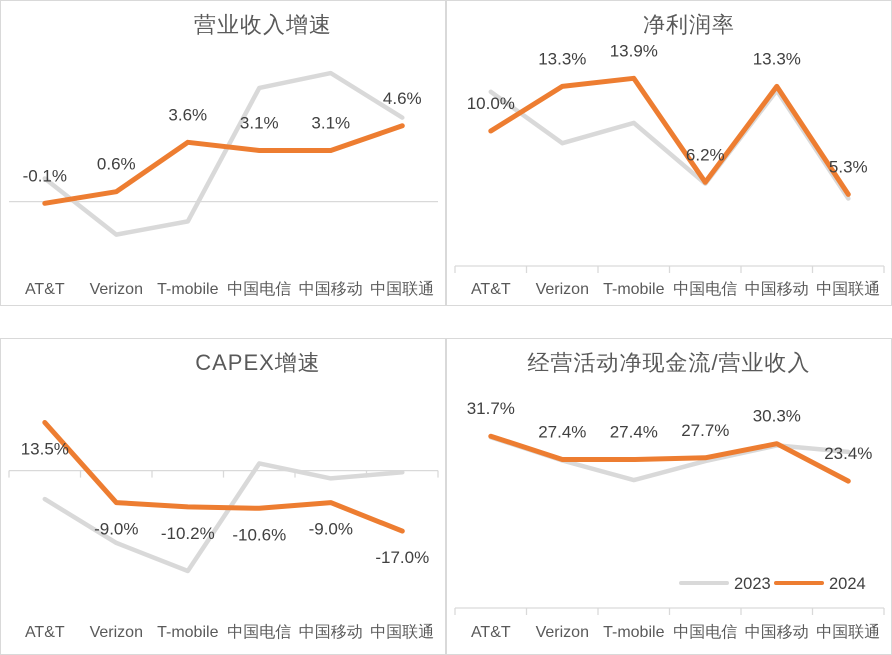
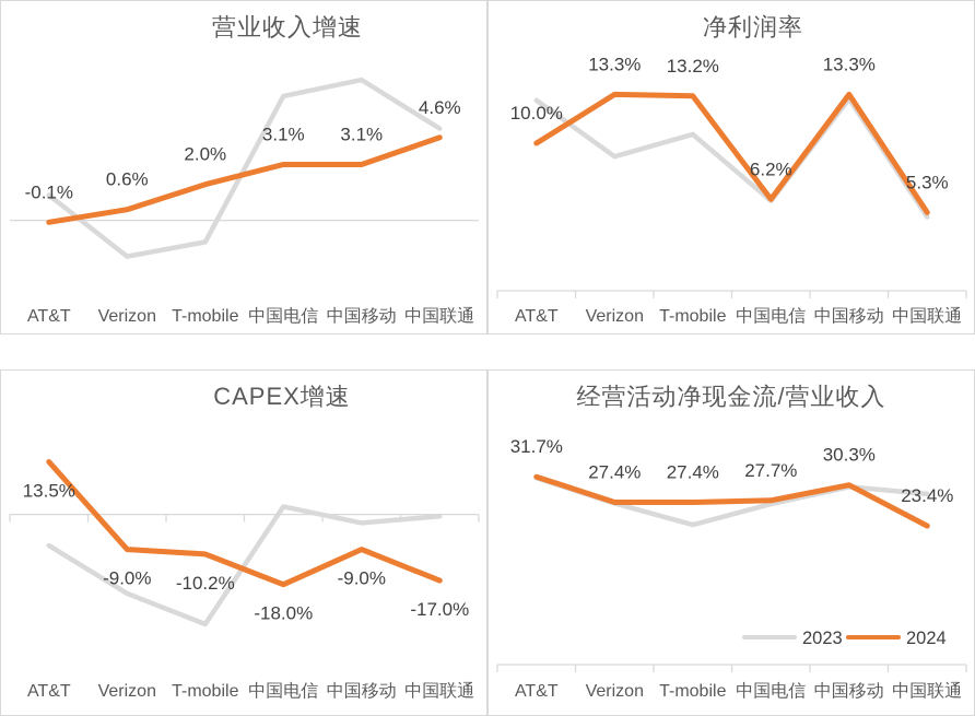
营业收入增速/2024/T-mobile: 3.6% -> 2.0%
净利润率/2024/T-mobile: 13.9% -> 13.2%
CAPEX增速/2024/中国电信: -10.6% -> -18.0%
